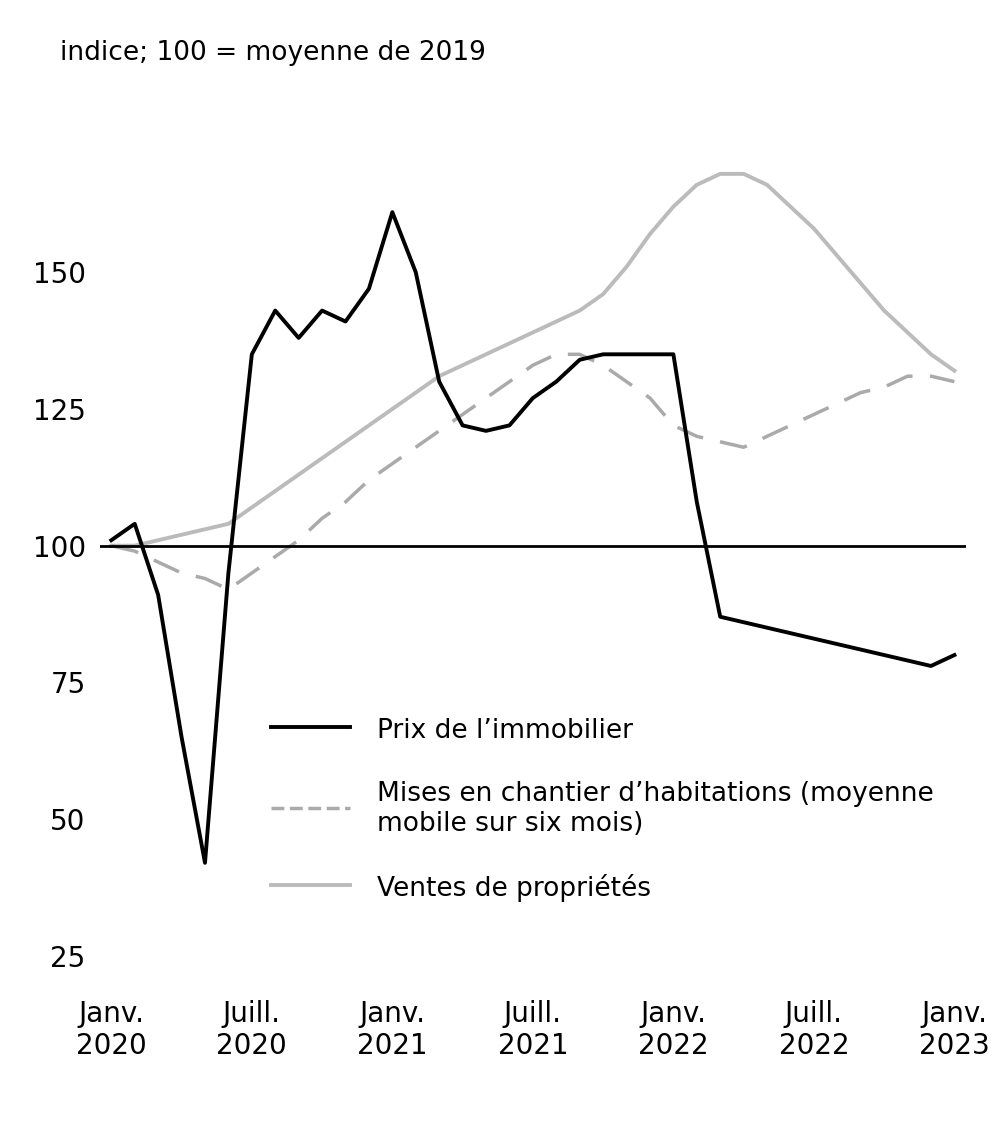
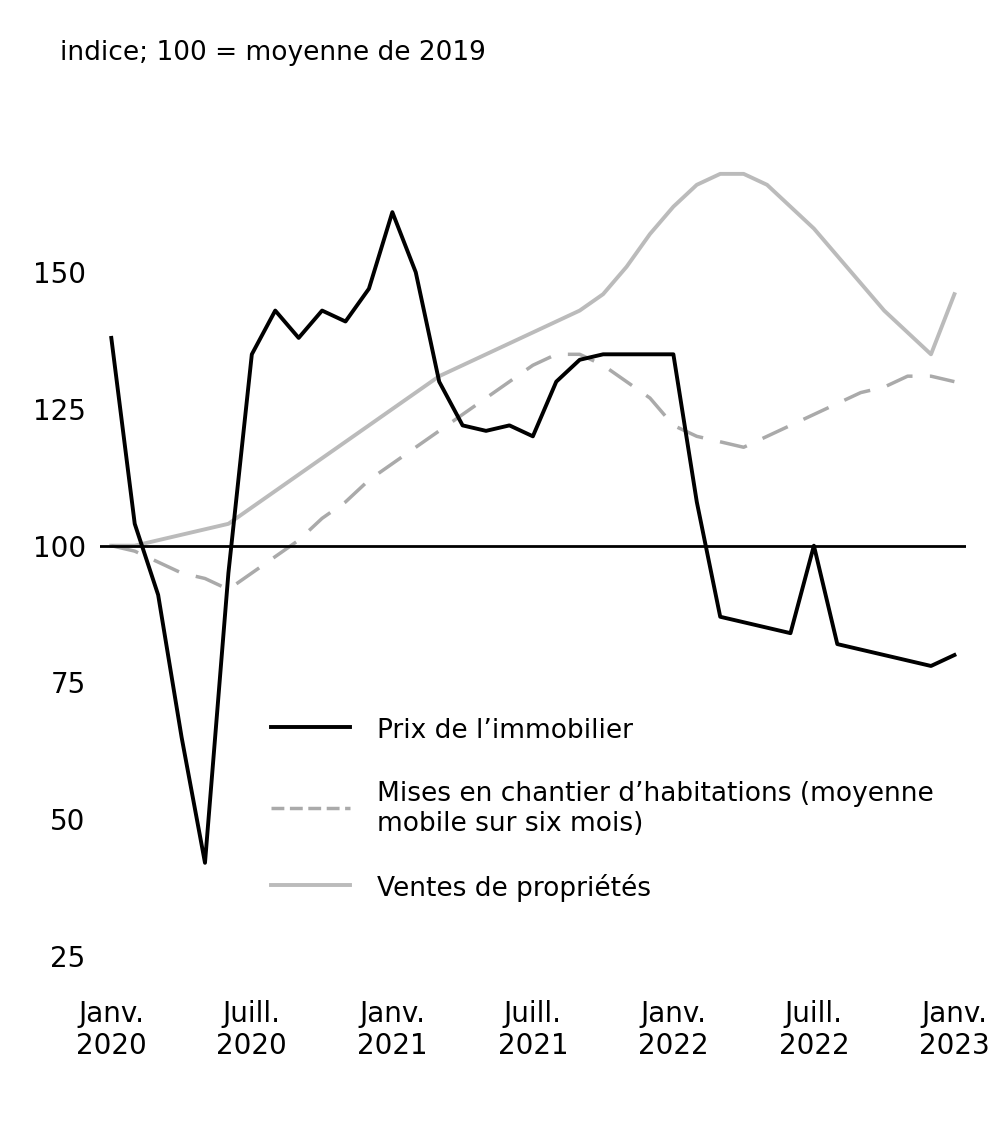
Prix de l’immobilier/Janv. 2020: 101 -> 138
Prix de l’immobilier/Juill. 2021: 127 -> 120
Prix de l’immobilier/Juill. 2022: 83 -> 100
Ventes de propriétés/Janv. 2023: 132 -> 146
